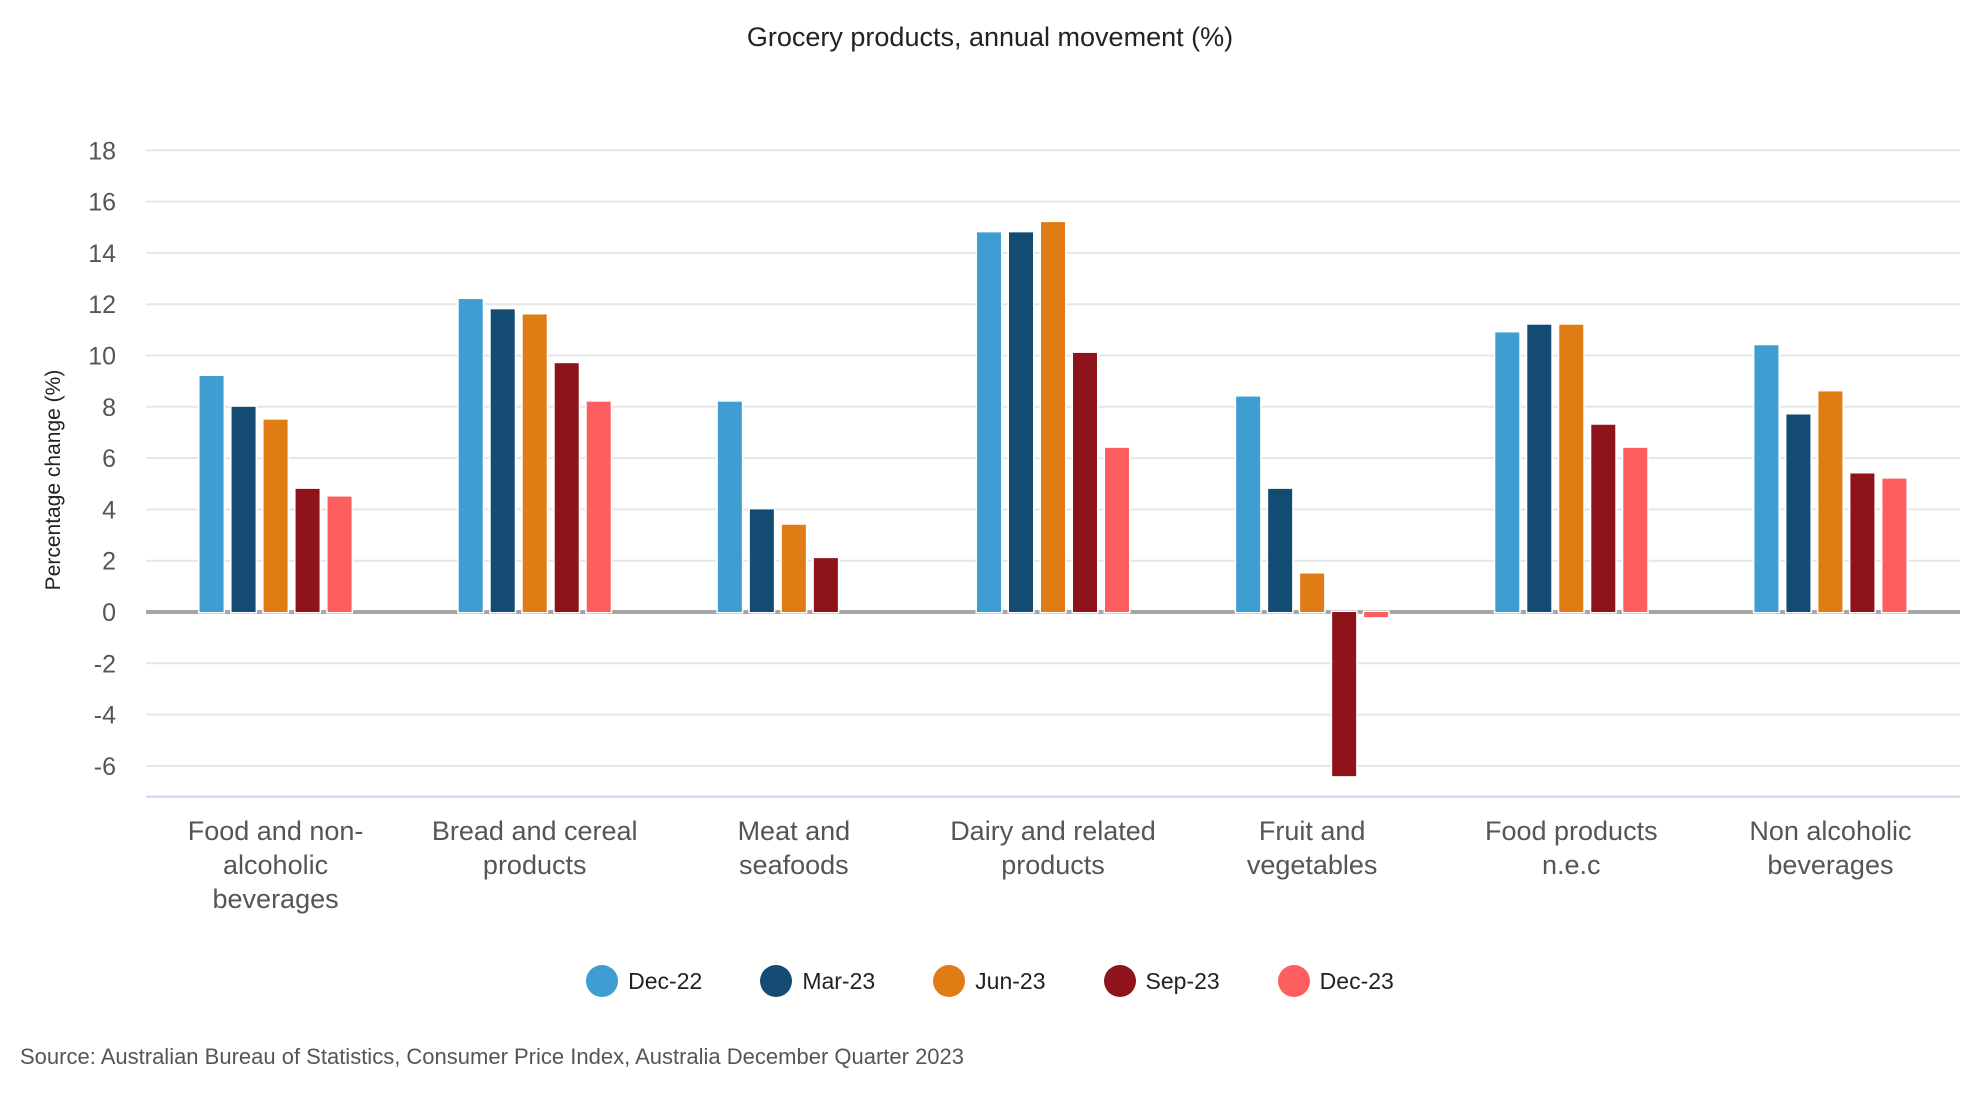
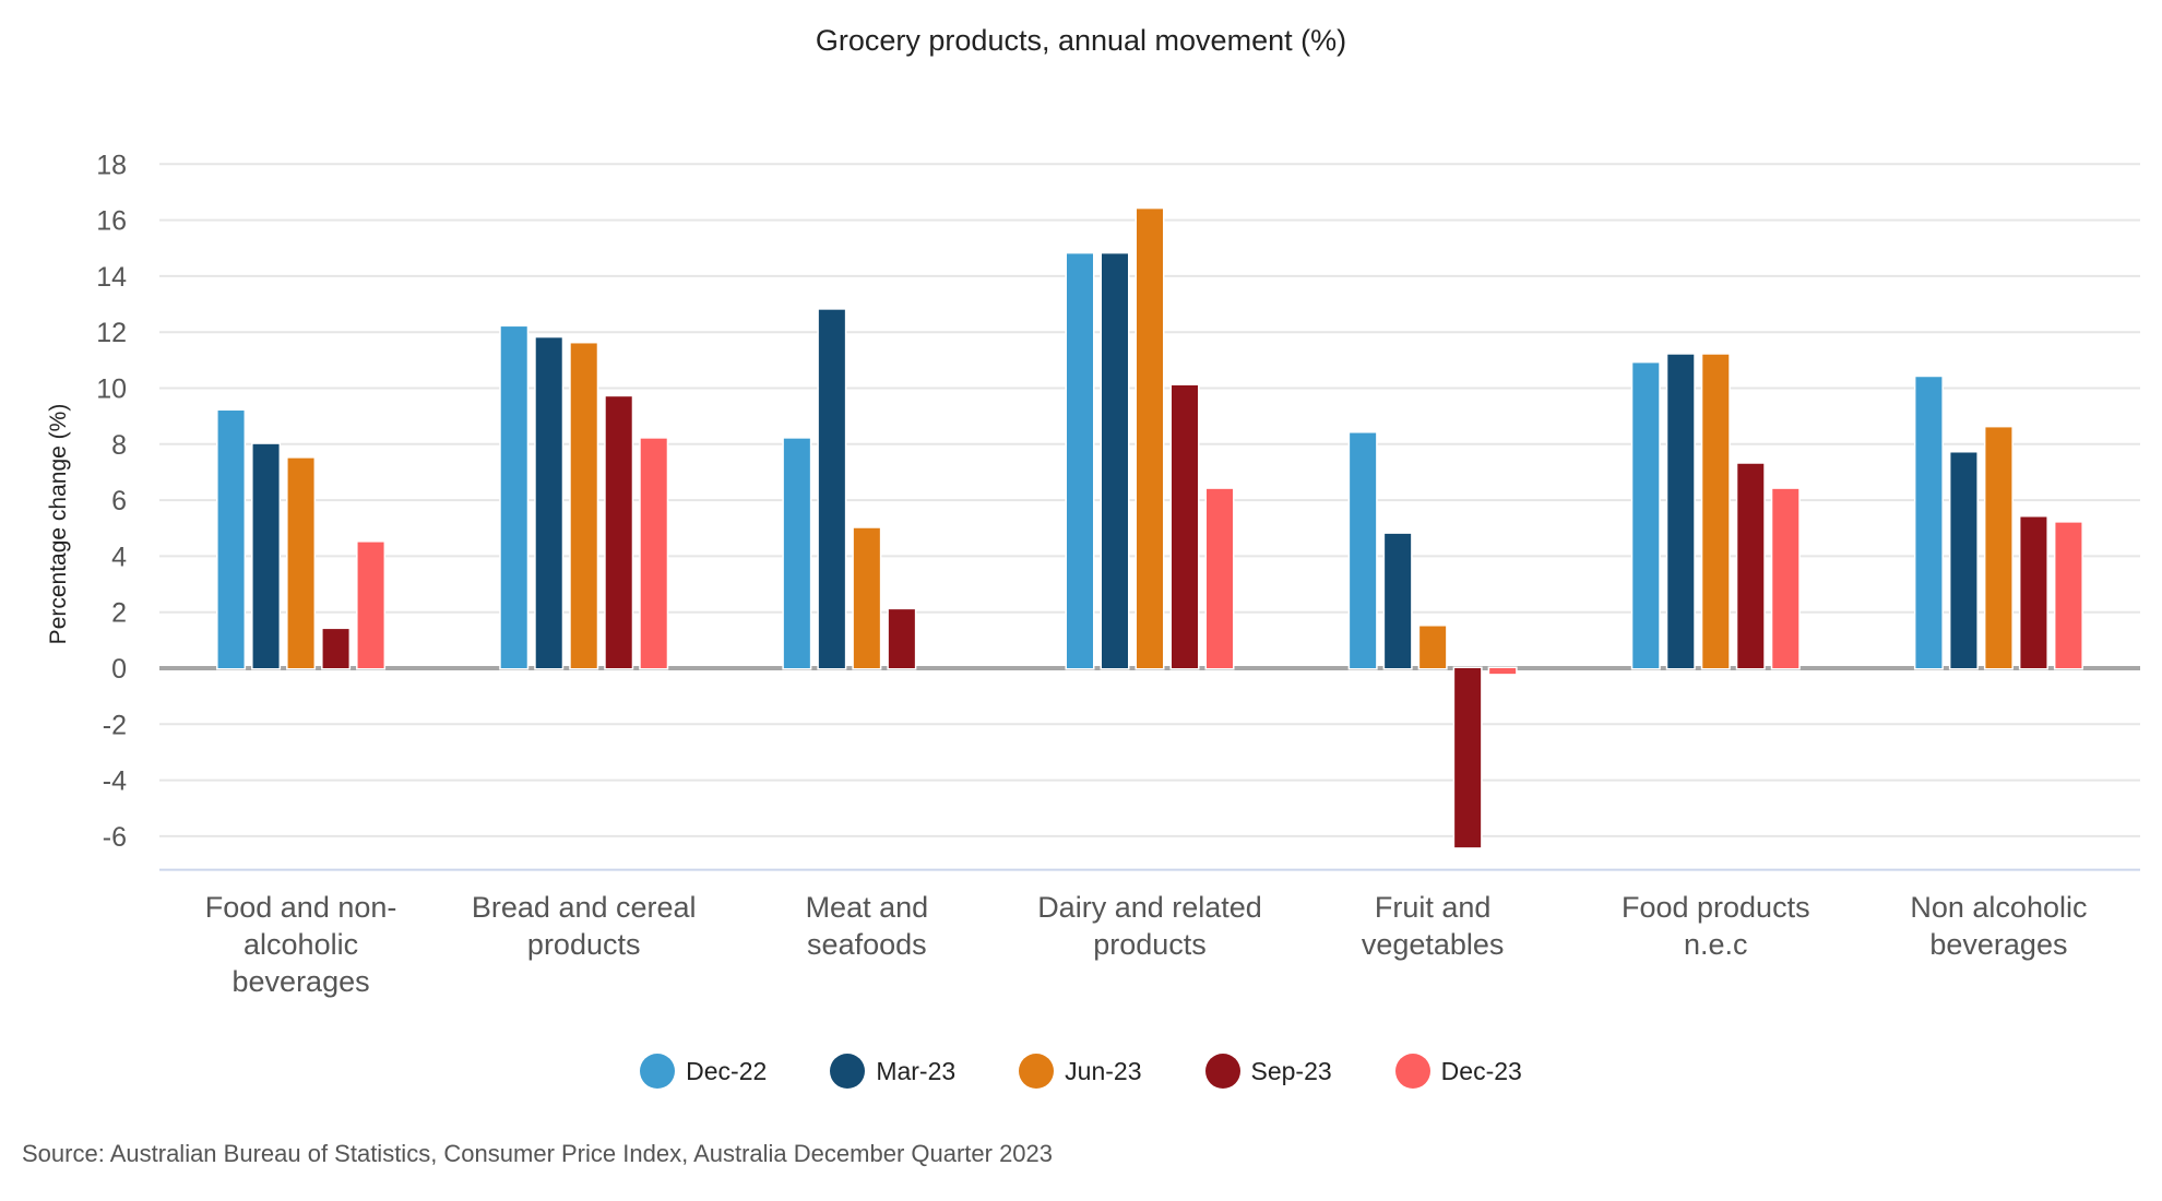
Sep-23/Food and non-alcoholic beverages: 4.8 -> 1.4
Mar-23/Meat and seafoods: 4.0 -> 12.8
Jun-23/Meat and seafoods: 3.4 -> 5.0
Jun-23/Dairy and related products: 15.2 -> 16.4
